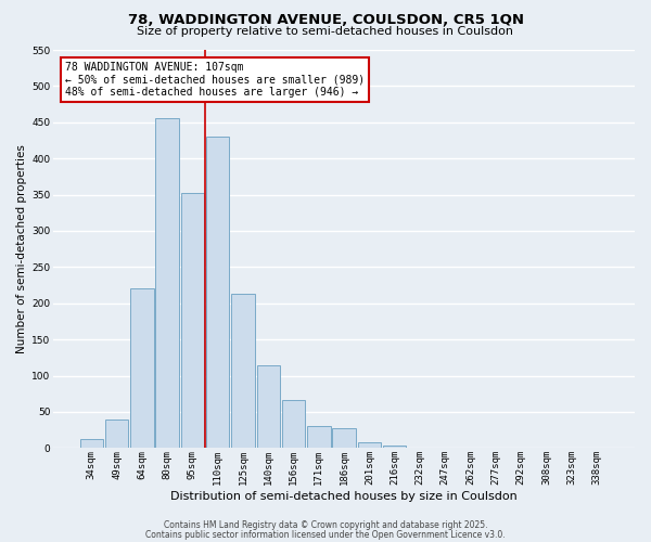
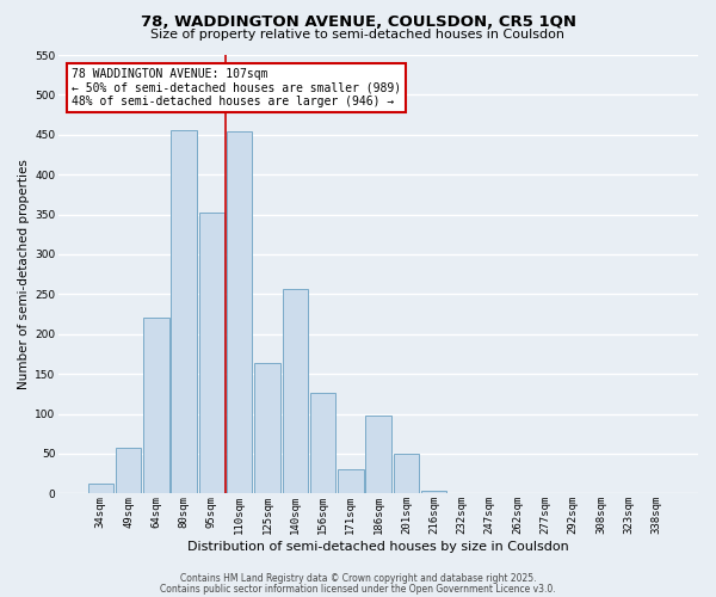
49sqm: 40 -> 58
110sqm: 430 -> 454
125sqm: 213 -> 164
140sqm: 115 -> 256
156sqm: 67 -> 126
186sqm: 28 -> 98
201sqm: 8 -> 50
